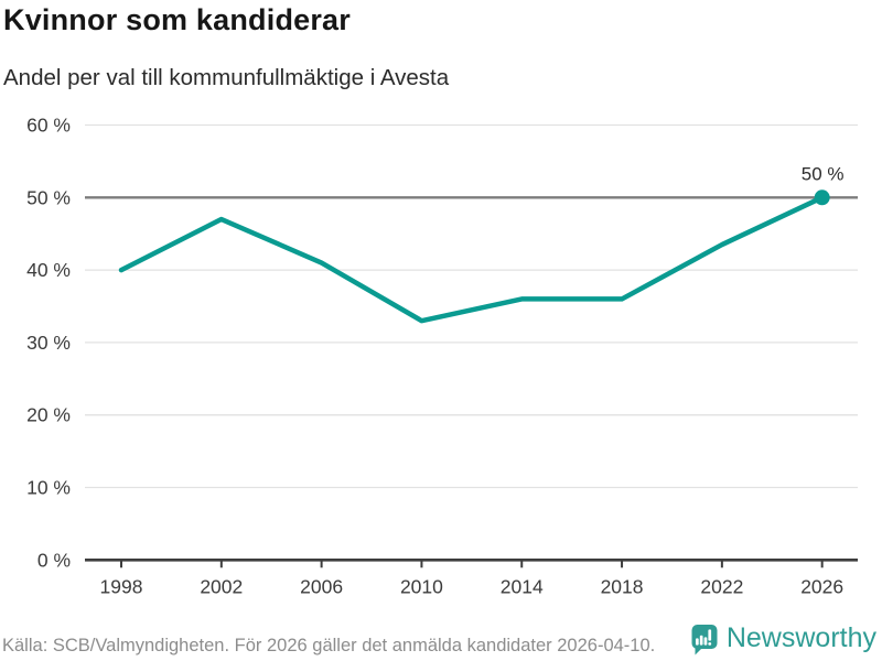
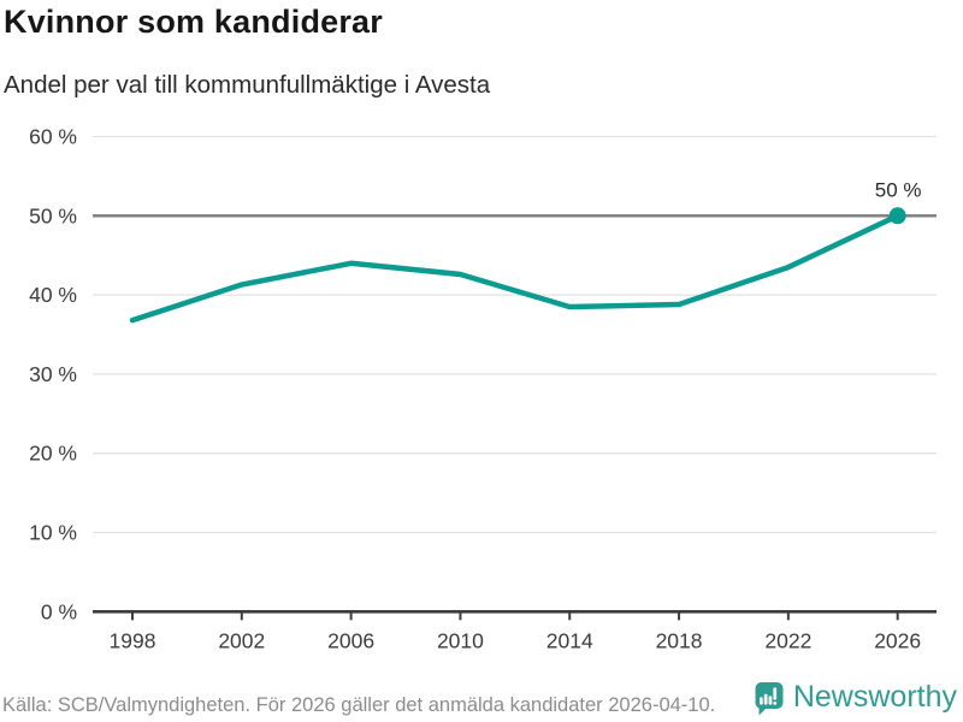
1998: 40% -> 37%
2002: 47% -> 41%
2006: 41% -> 44%
2010: 33% -> 43%
2014: 36% -> 38%
2018: 36% -> 39%
